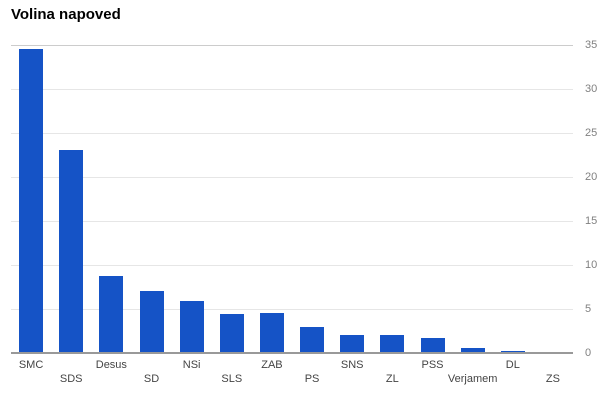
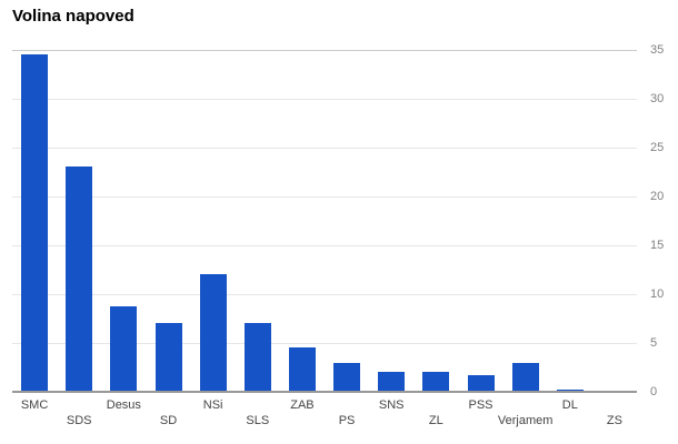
NSi: 6 -> 12
SLS: 4 -> 7
Verjamem: 1 -> 3
